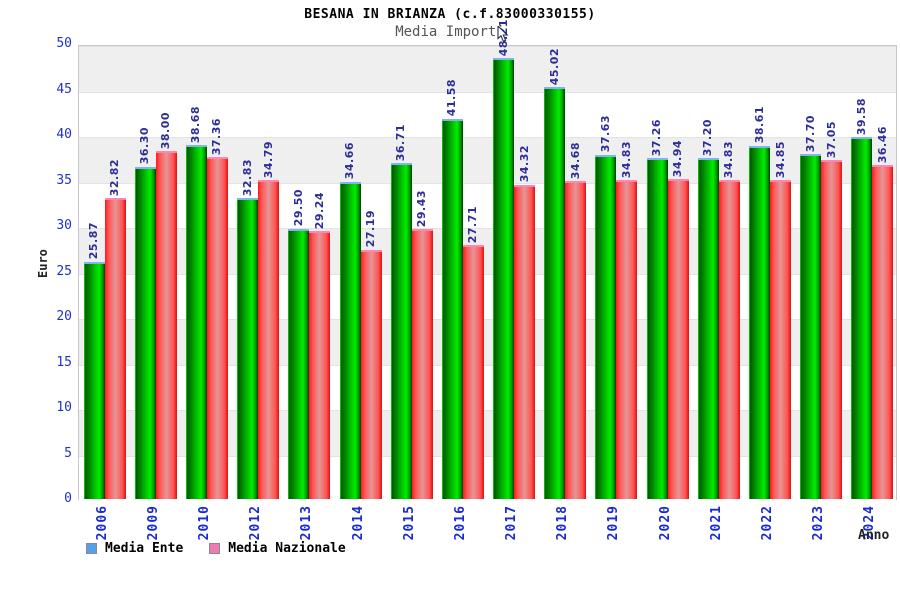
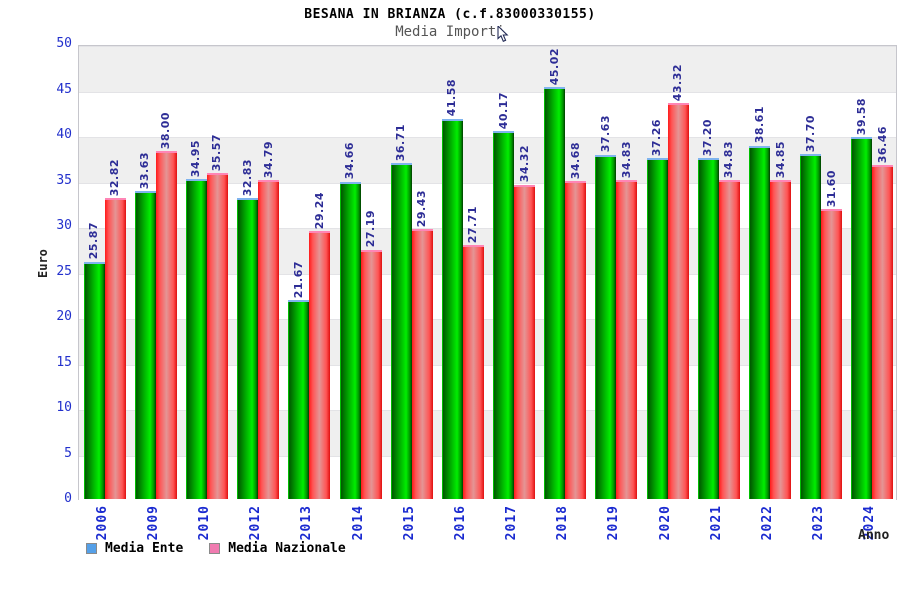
Media Ente/2009: 36.30 -> 33.63
Media Ente/2010: 38.68 -> 34.95
Media Nazionale/2010: 37.36 -> 35.57
Media Ente/2013: 29.50 -> 21.67
Media Ente/2017: 48.21 -> 40.17
Media Nazionale/2020: 34.94 -> 43.32
Media Nazionale/2023: 37.05 -> 31.60
